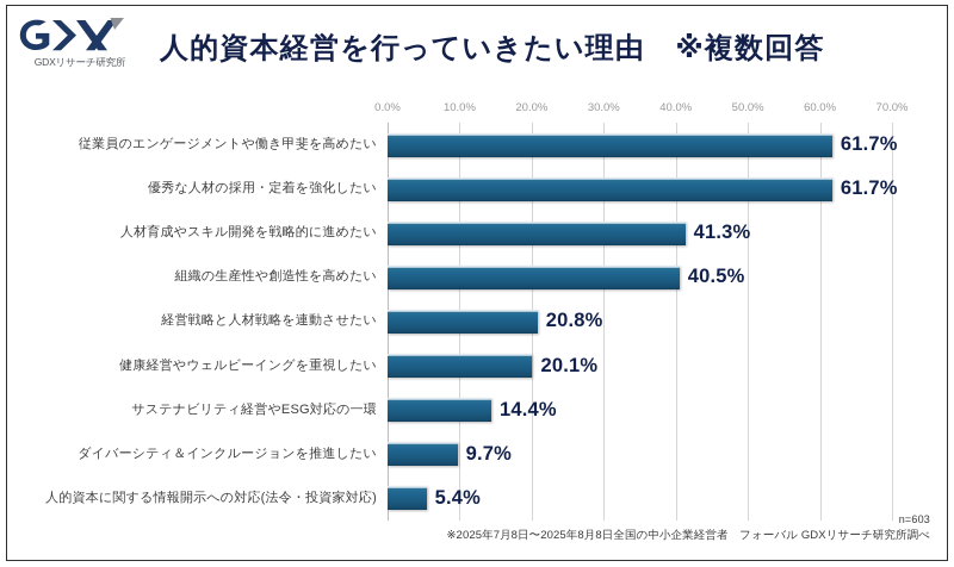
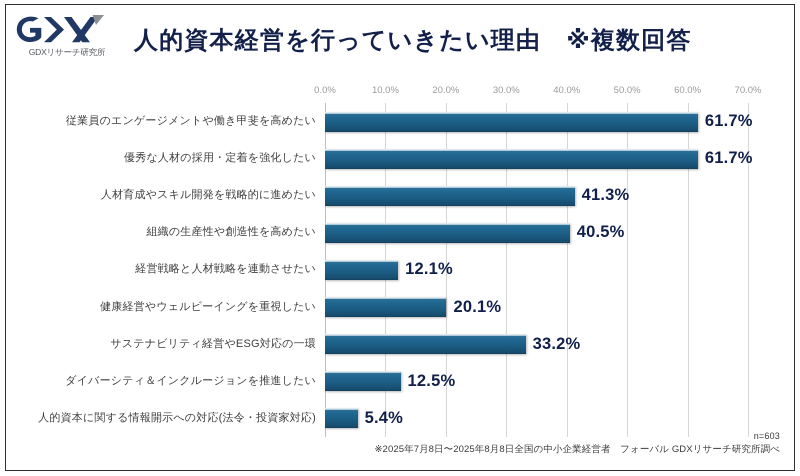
経営戦略と人材戦略を連動させたい: 20.8% -> 12.1%
サステナビリティ経営やESG対応の一環: 14.4% -> 33.2%
ダイバーシティ＆インクルージョンを推進したい: 9.7% -> 12.5%
